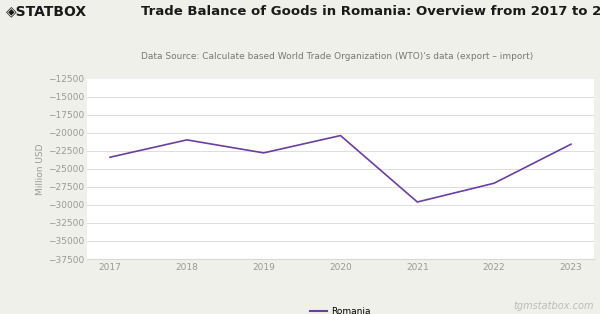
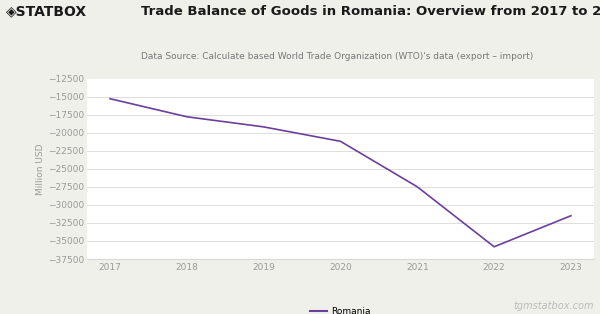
2017: -23400 -> -15300
2018: -21000 -> -17800
2019: -22800 -> -19200
2020: -20400 -> -21200
2021: -29600 -> -27500
2022: -27000 -> -35800
2023: -21600 -> -31500
